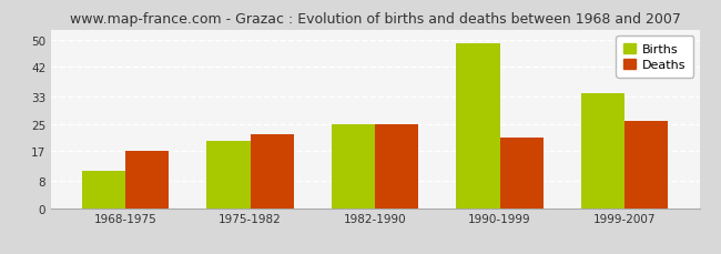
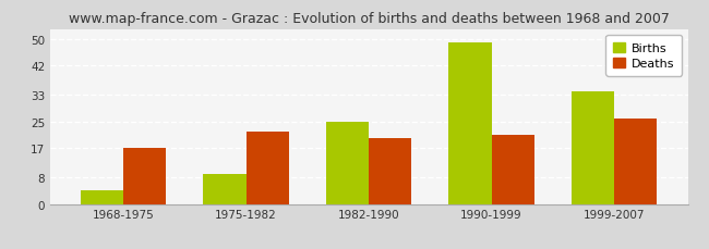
Births/1968-1975: 11 -> 4
Births/1975-1982: 20 -> 9
Deaths/1982-1990: 25 -> 20
